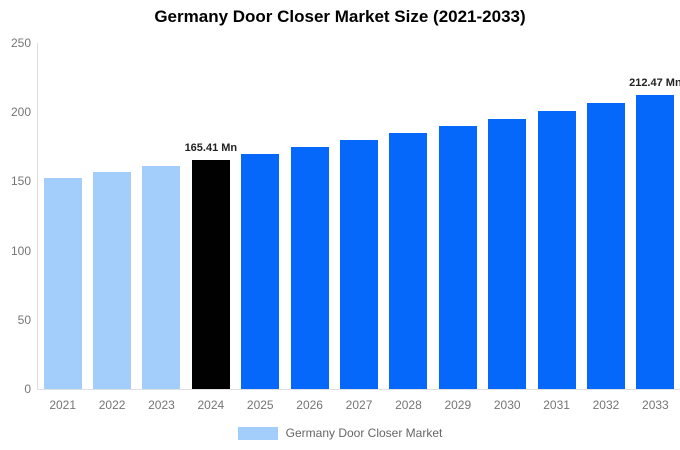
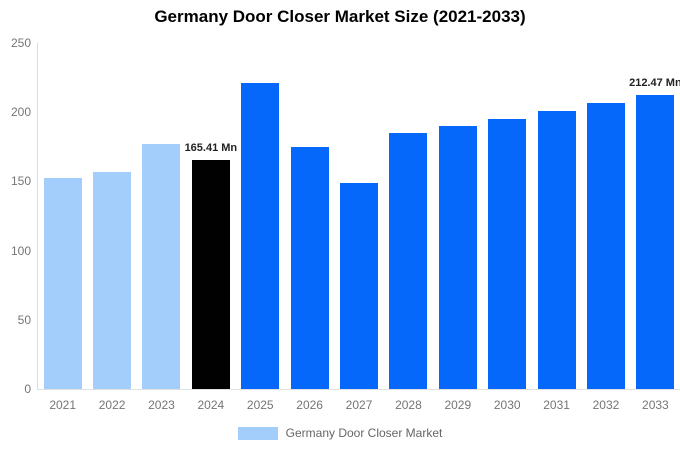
2023: 161 -> 177
2025: 170 -> 221
2027: 180 -> 149
